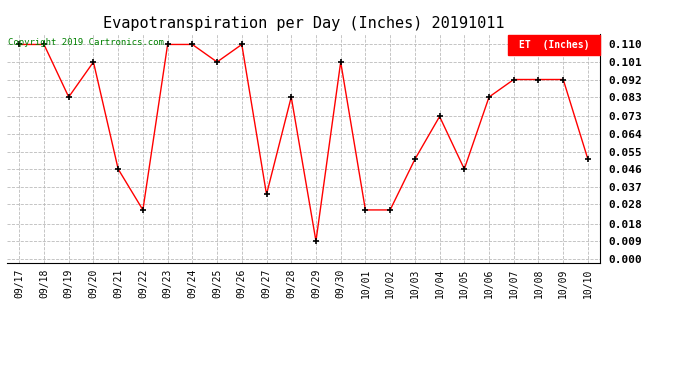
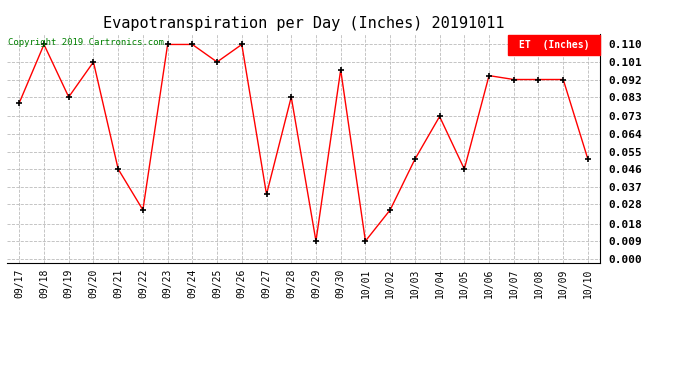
09/17: 0.110 -> 0.080
09/30: 0.101 -> 0.097
10/01: 0.025 -> 0.009
10/06: 0.083 -> 0.094
